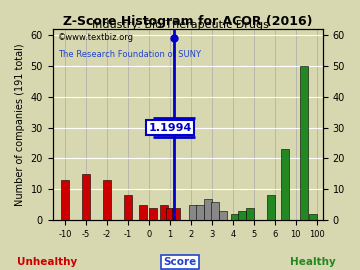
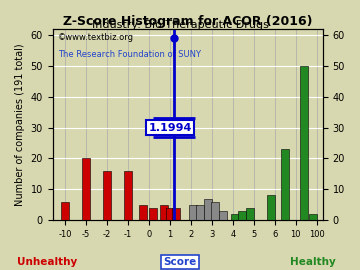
-10: 13 -> 6
-5: 15 -> 20
-2: 13 -> 16
-1: 8 -> 16
